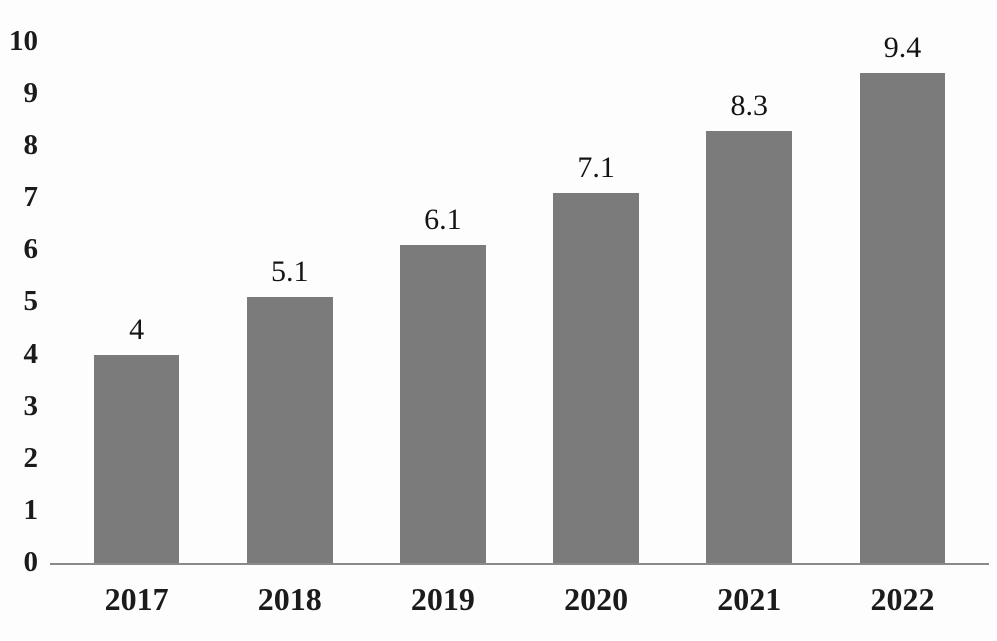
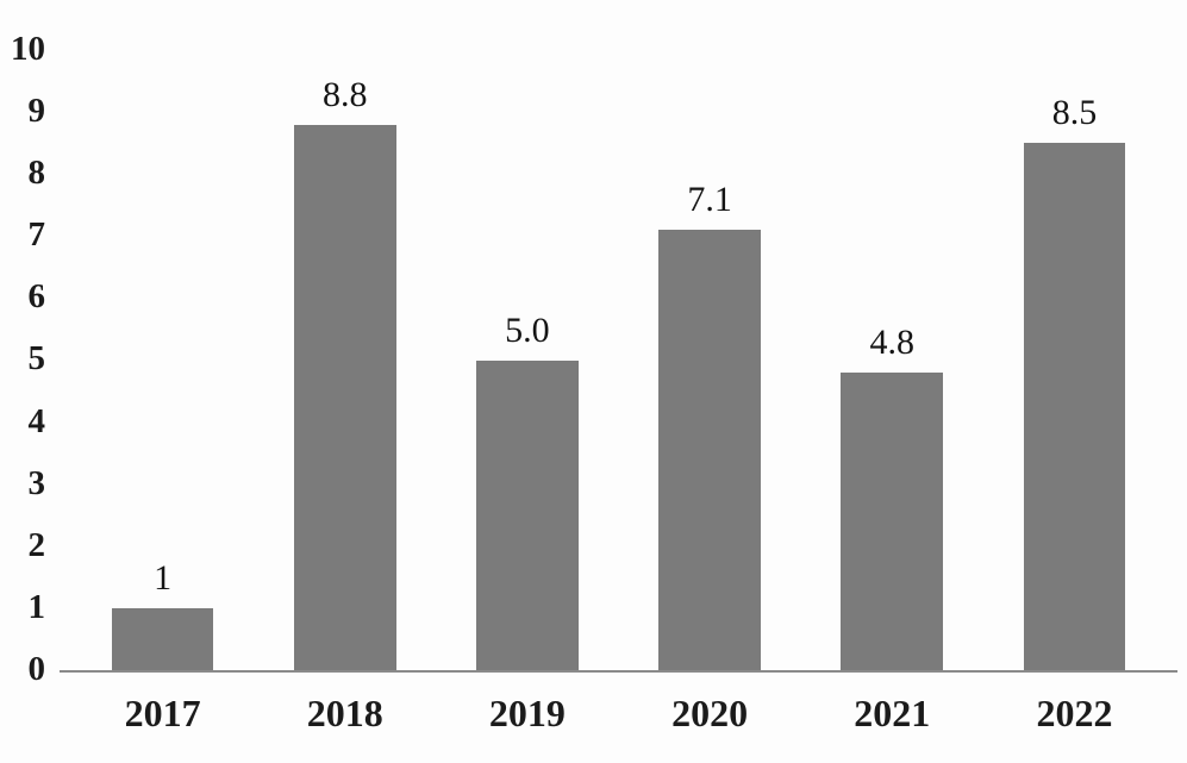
2017: 4 -> 1
2018: 5.1 -> 8.8
2019: 6.1 -> 5.0
2021: 8.3 -> 4.8
2022: 9.4 -> 8.5
